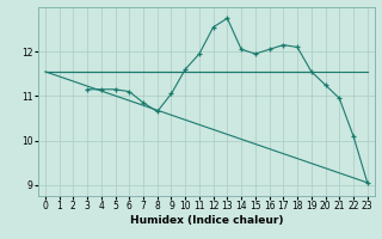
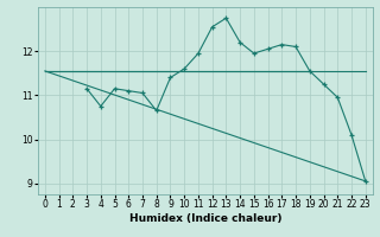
4: 11.15 -> 10.75
7: 10.85 -> 11.05
9: 11.05 -> 11.40
14: 12.05 -> 12.20
